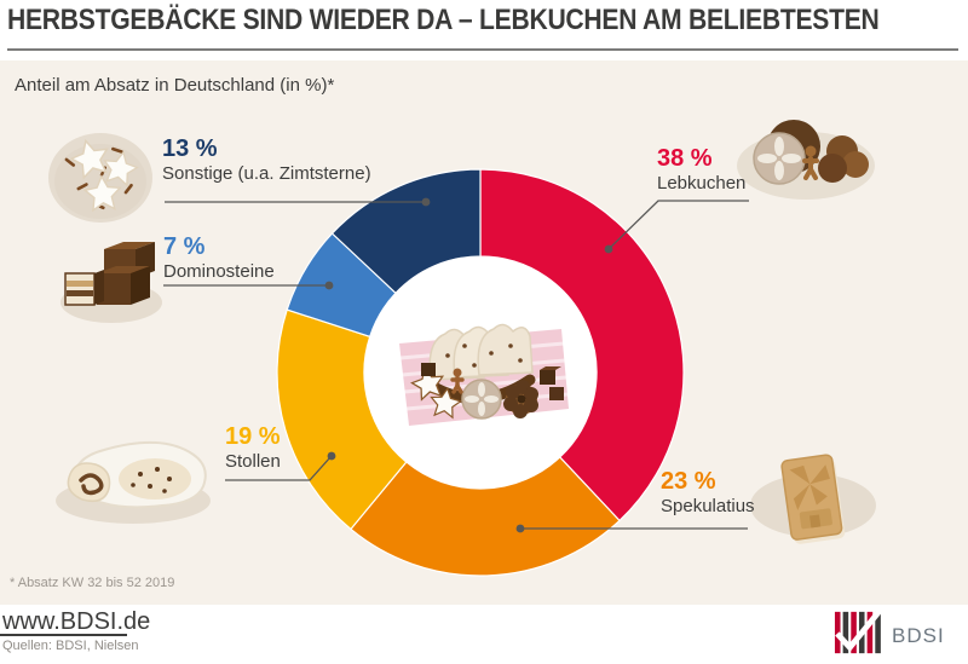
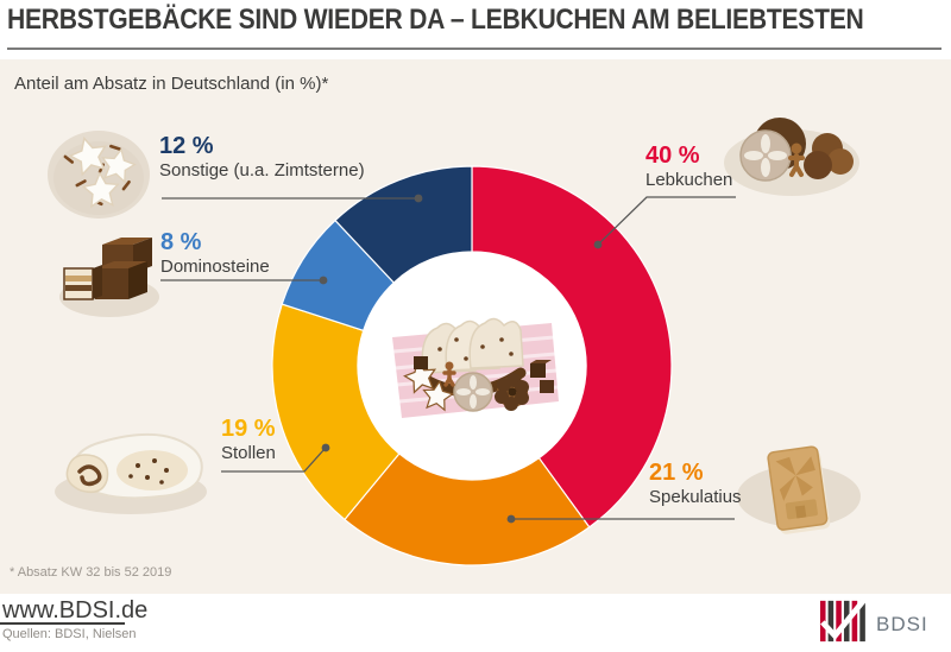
Lebkuchen: 38 -> 40
Spekulatius: 23 -> 21
Dominosteine: 7 -> 8
Sonstige (u.a. Zimtsterne): 13 -> 12
